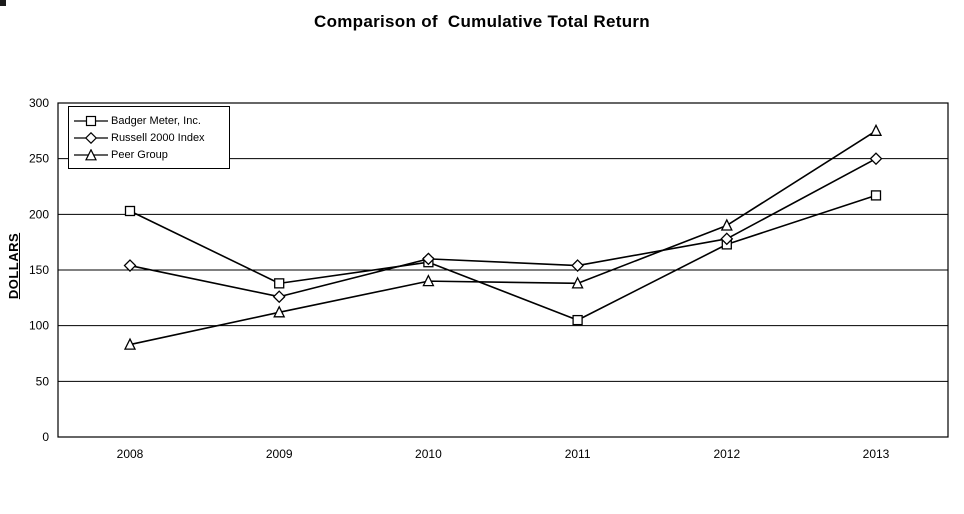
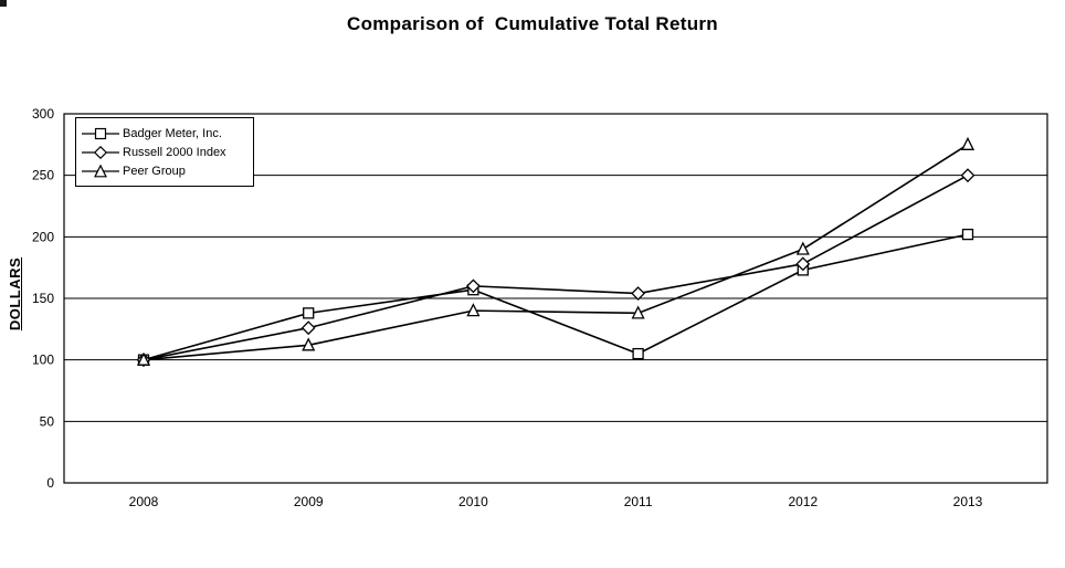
Badger Meter, Inc./2008: 203 -> 100
Russell 2000 Index/2008: 154 -> 100
Peer Group/2008: 83 -> 100
Badger Meter, Inc./2013: 217 -> 202
